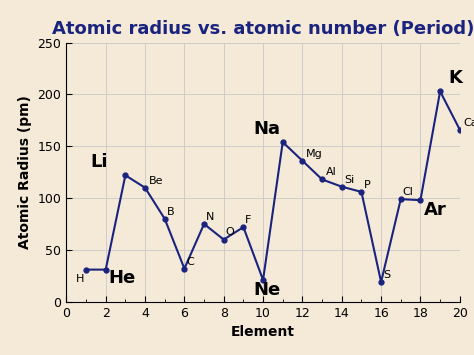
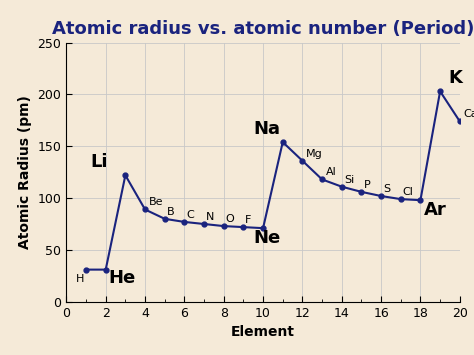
4: 110 -> 89
6: 32 -> 77
8: 60 -> 73
10: 21 -> 71
16: 19 -> 102
20: 166 -> 174
